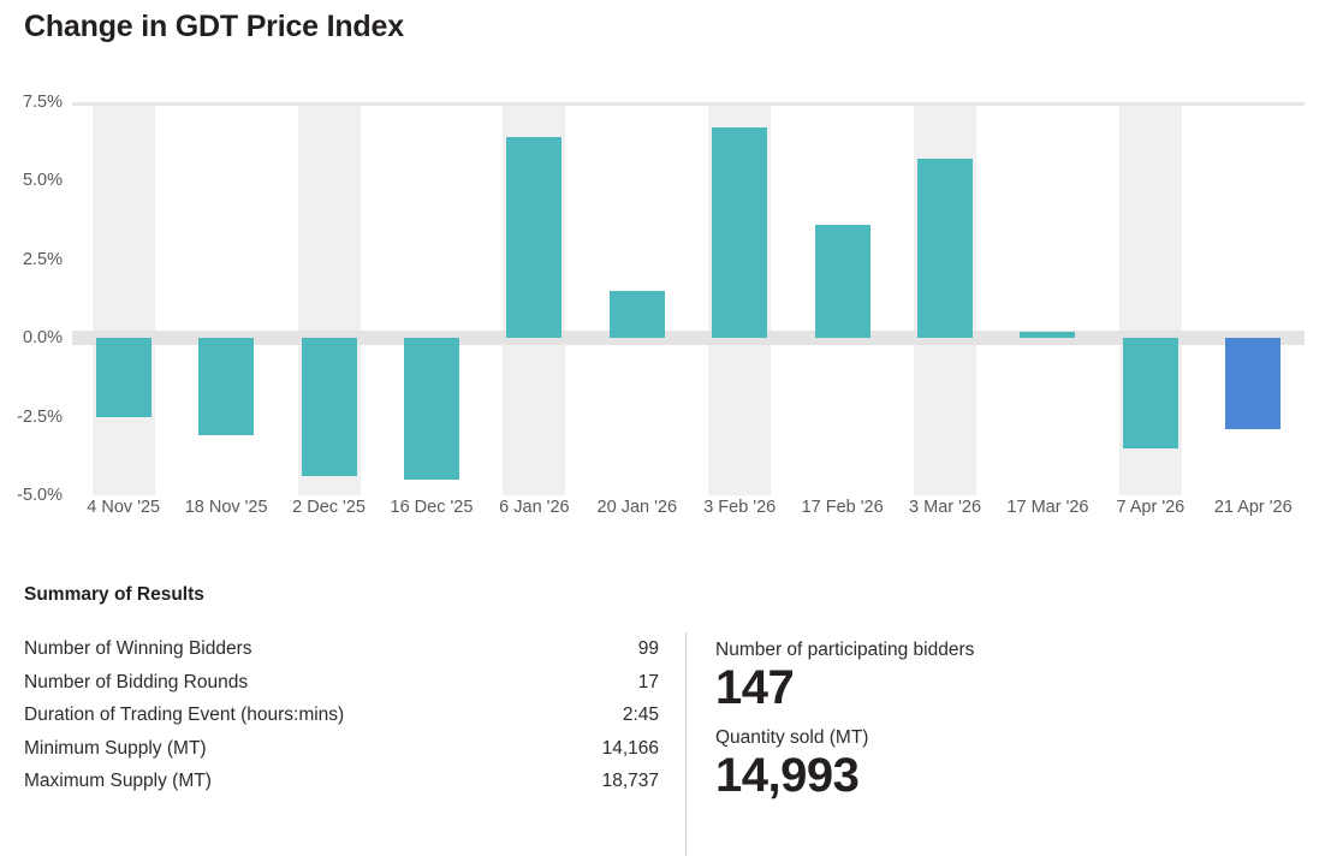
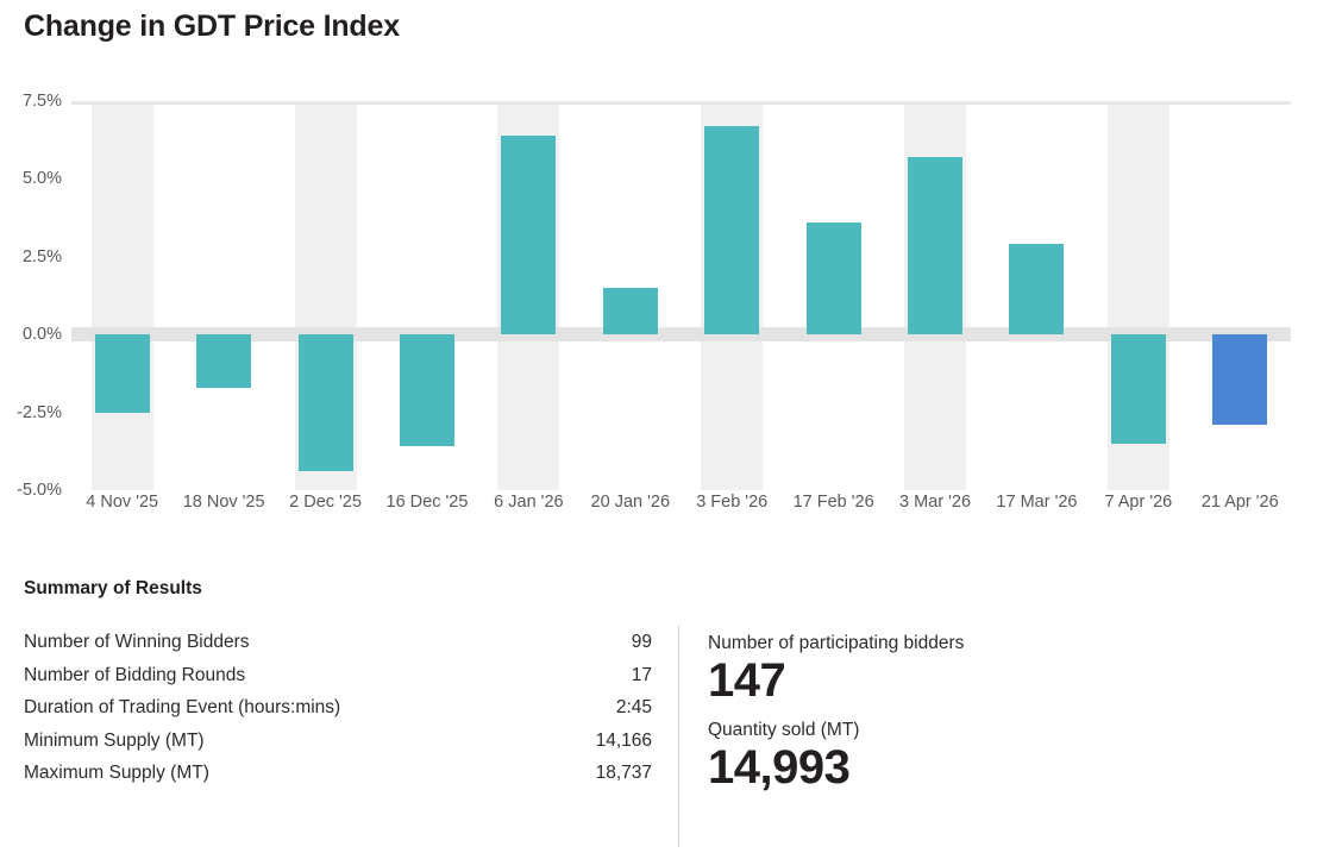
18 Nov '25: -3.1% -> -1.7%
16 Dec '25: -4.5% -> -3.6%
17 Mar '26: 0.2% -> 2.9%
